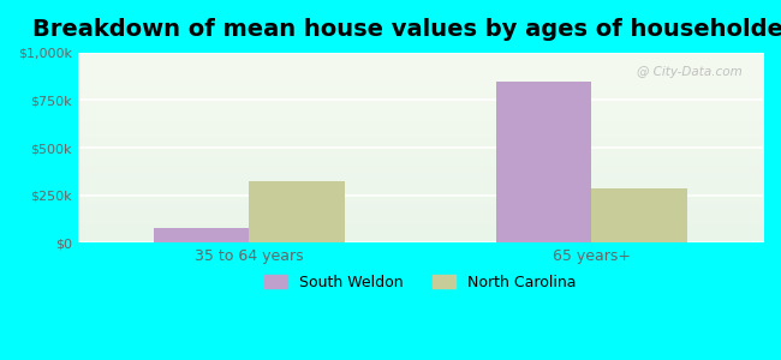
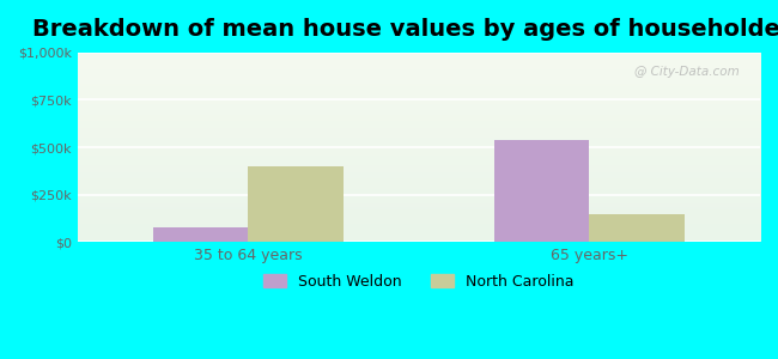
North Carolina/35 to 64 years: $320k -> $400k
South Weldon/65 years+: $850k -> $540k
North Carolina/65 years+: $280k -> $150k
